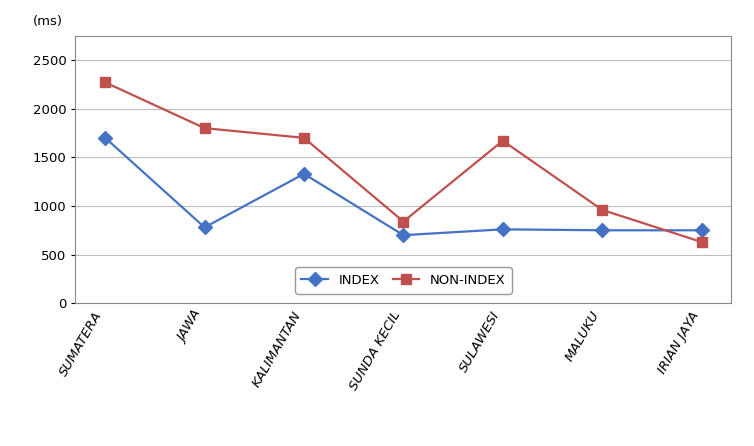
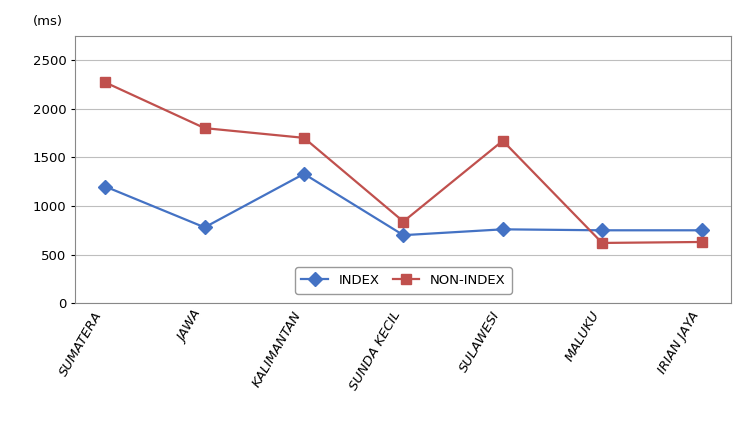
INDEX/SUMATERA: 1700 -> 1200
NON-INDEX/MALUKU: 960 -> 620
